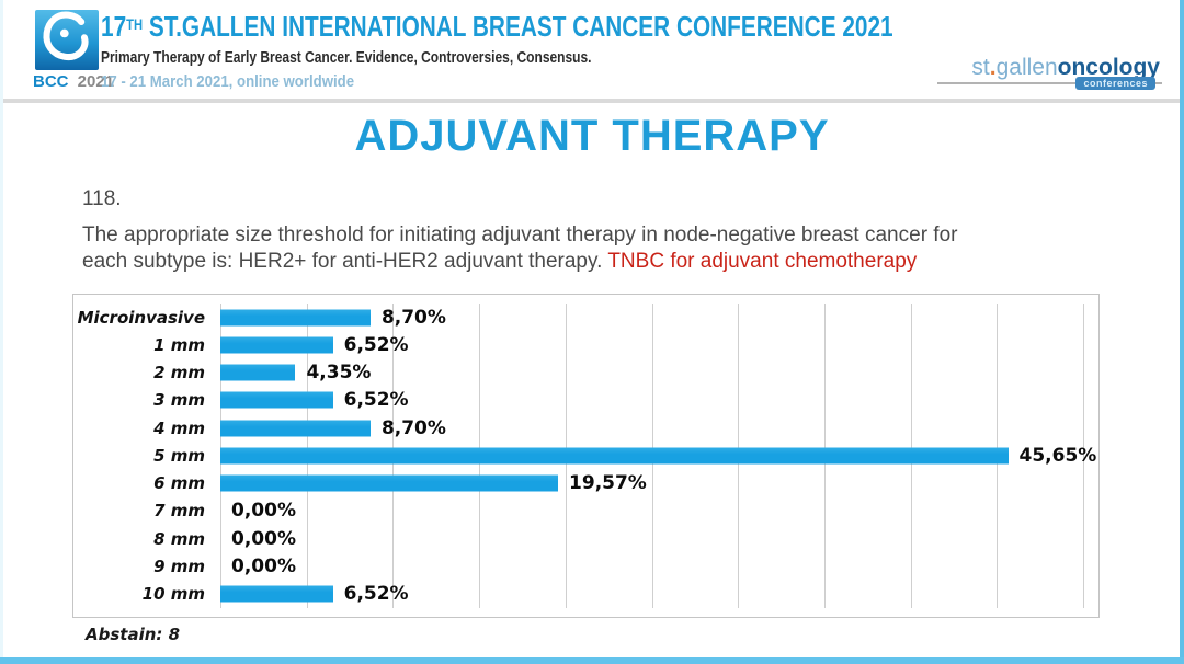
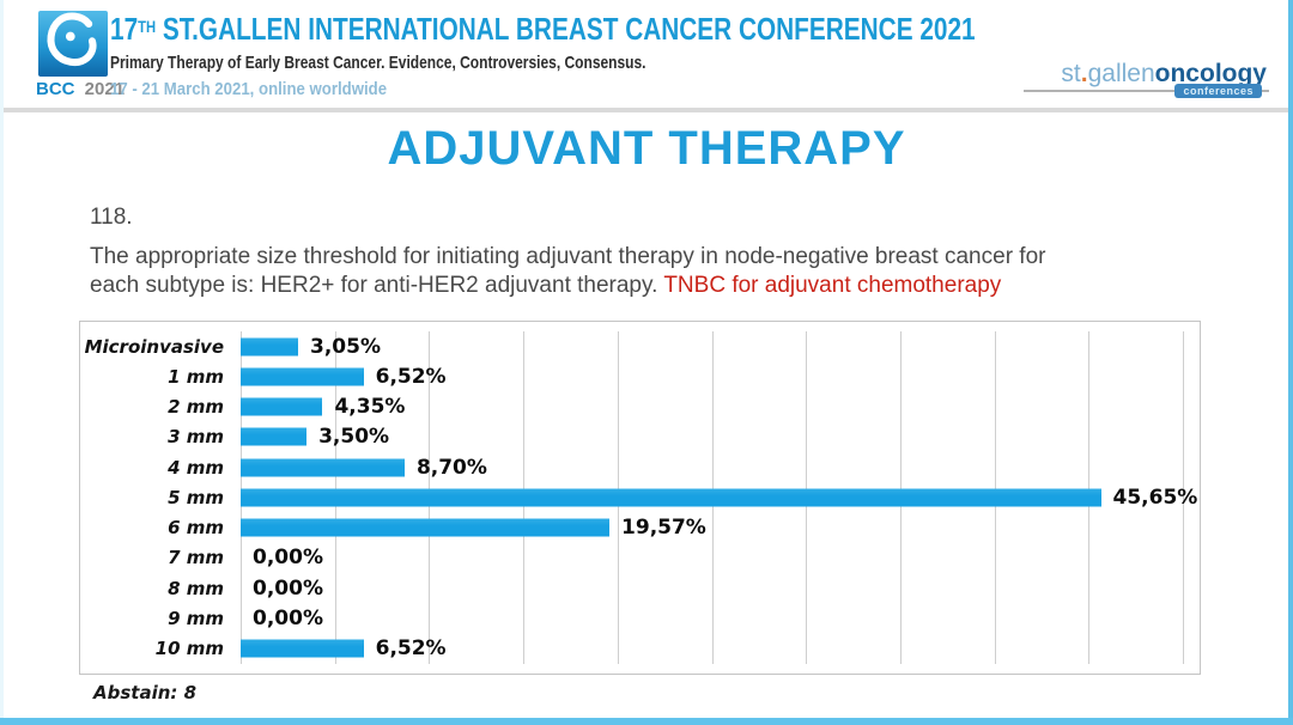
Microinvasive: 8,70% -> 3,05%
3 mm: 6,52% -> 3,50%
